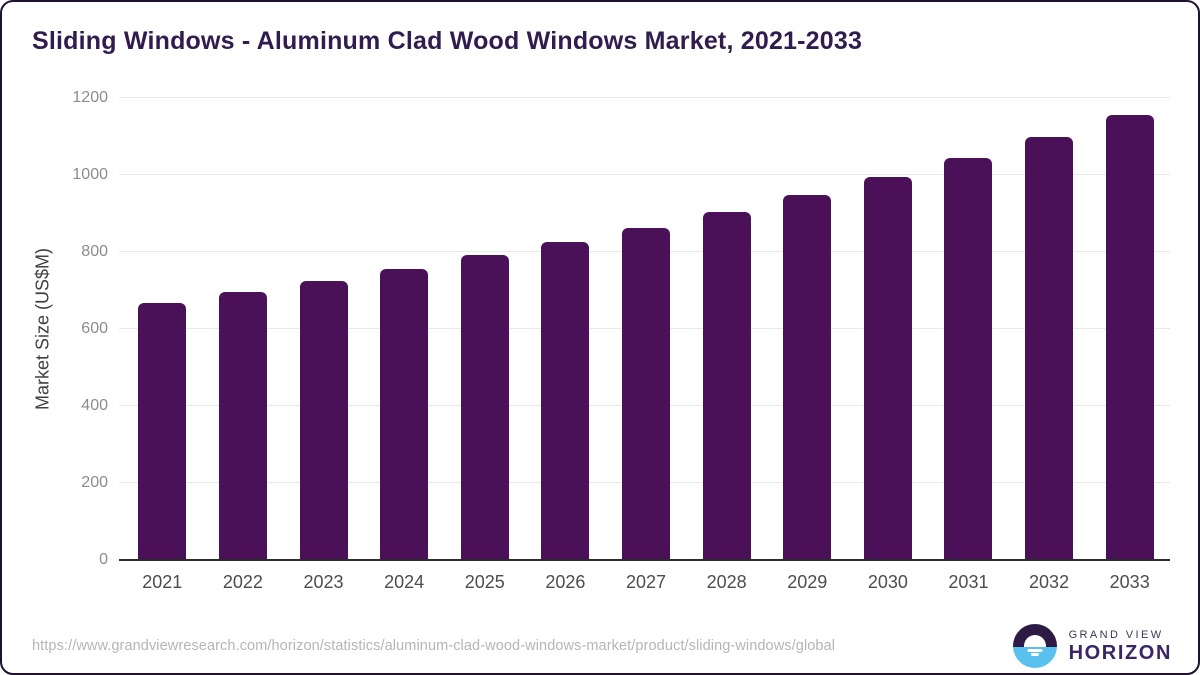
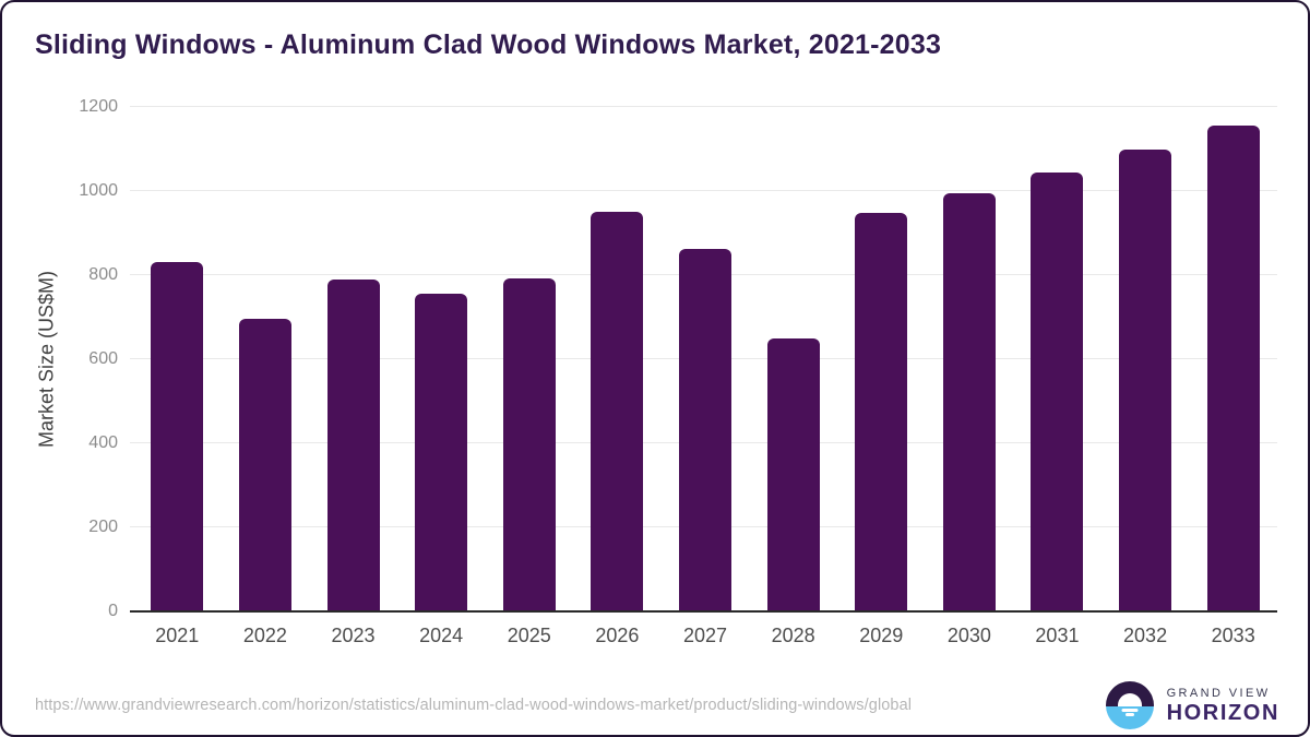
2021: 670 -> 830
2023: 720 -> 790
2026: 830 -> 950
2028: 900 -> 650
